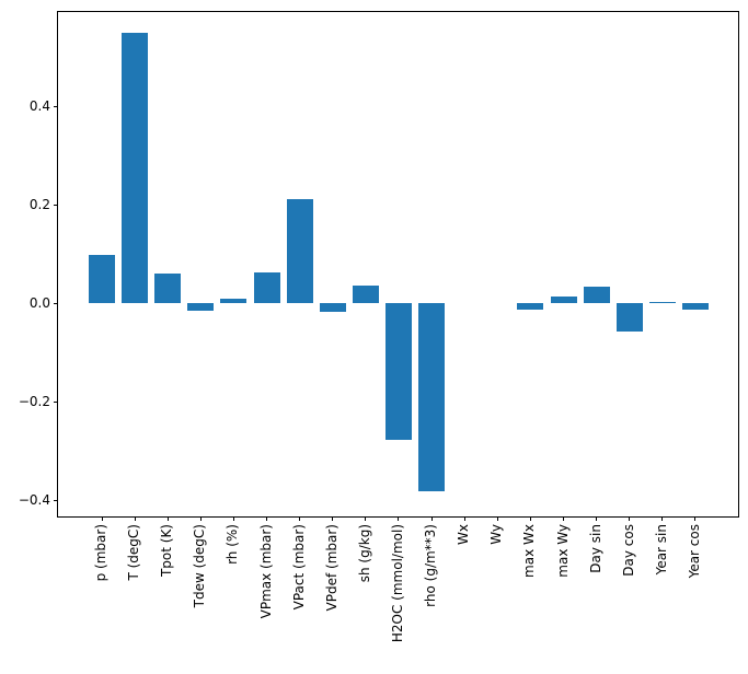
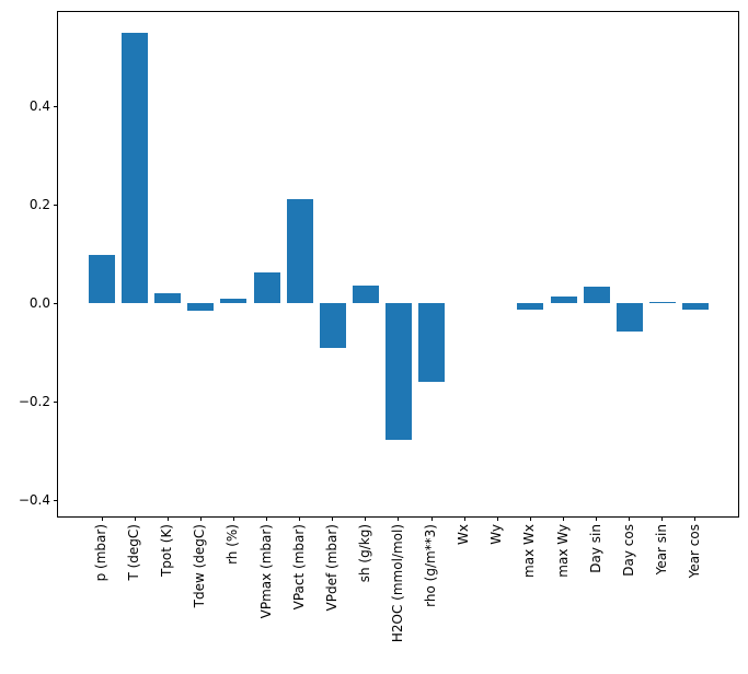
Tpot (K): 0.06 -> 0.02
VPdef (mbar): -0.02 -> -0.09
rho (g/m**3): -0.38 -> -0.16
